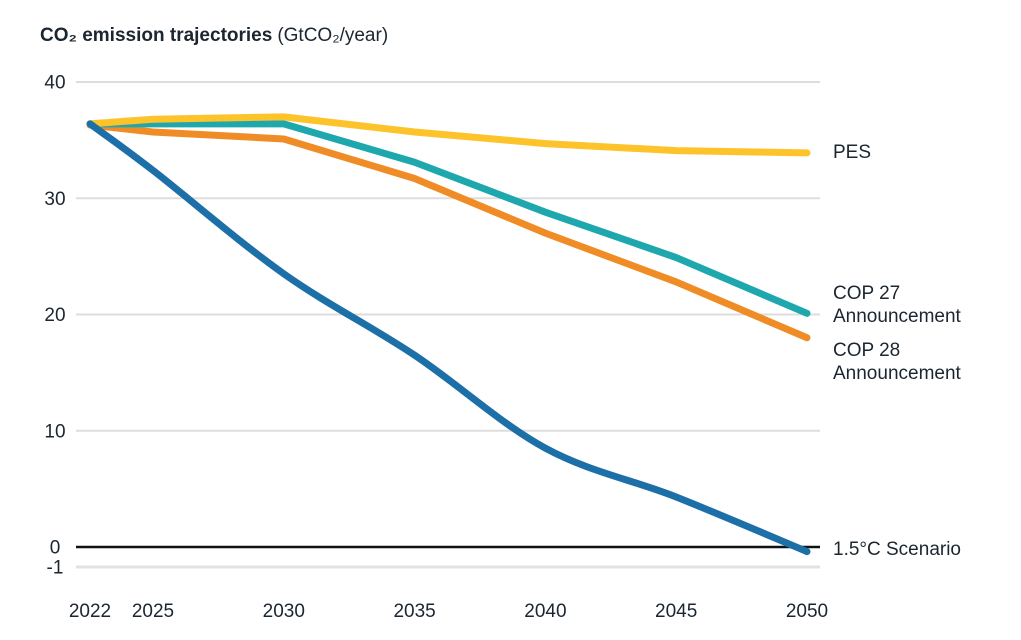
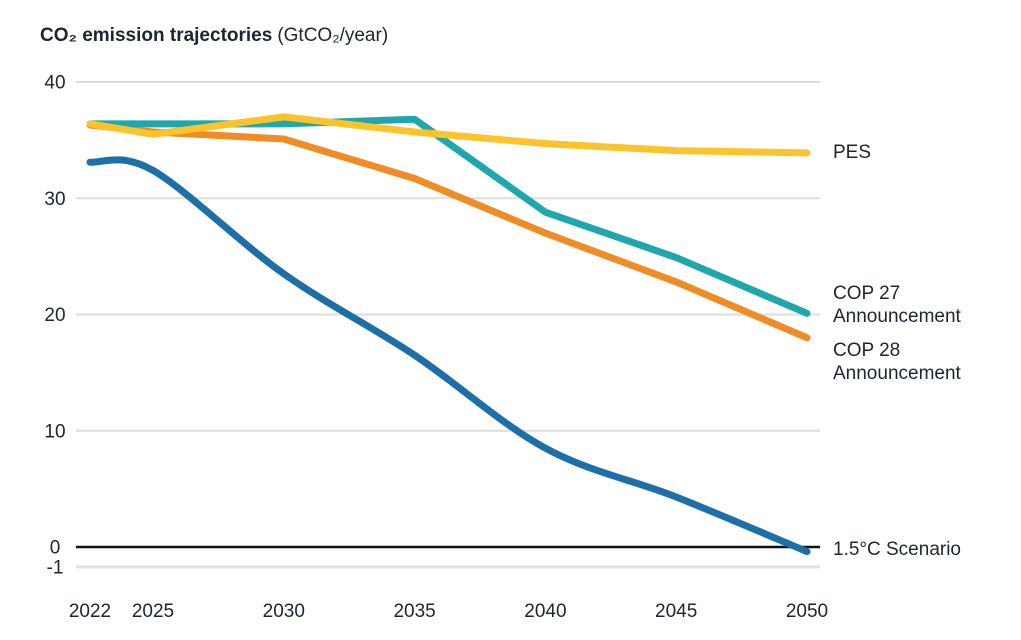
1.5°C Scenario/2022: 36.4 -> 33.1
PES/2025: 36.8 -> 35.5
COP 27 Announcement/2035: 33.1 -> 36.8
